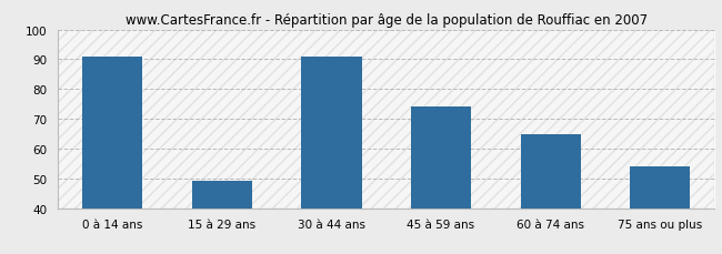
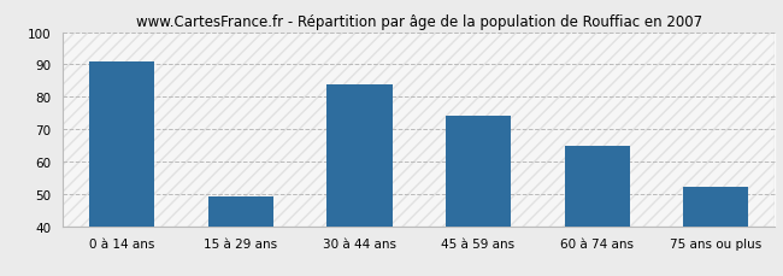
30 à 44 ans: 91 -> 84
75 ans ou plus: 54 -> 52
